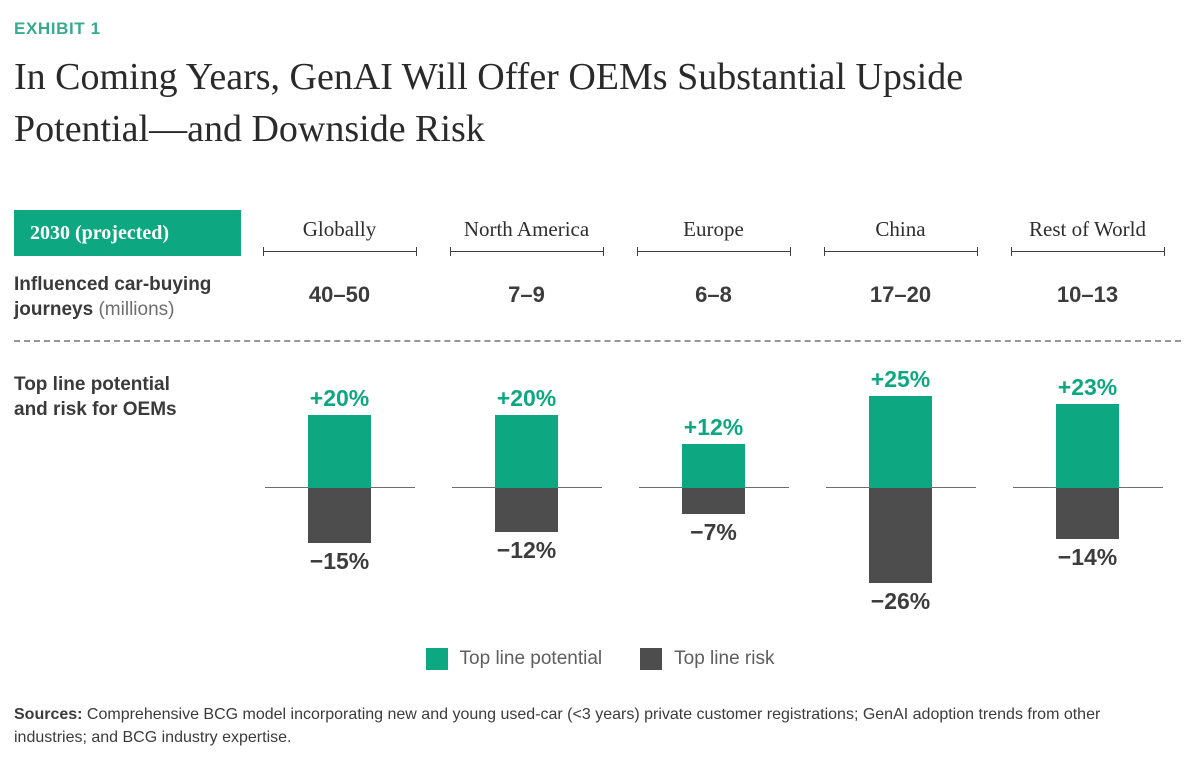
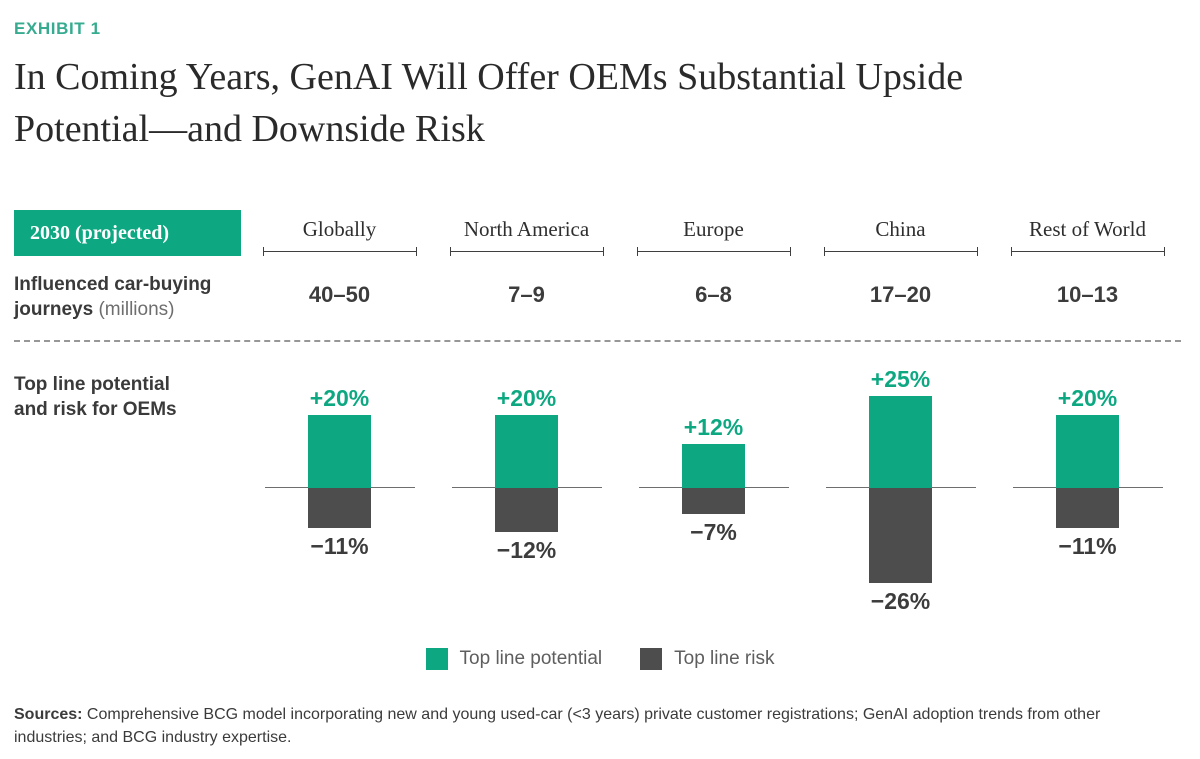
Top line risk/Globally: −15% -> −11%
Top line potential/Rest of World: +23% -> +20%
Top line risk/Rest of World: −14% -> −11%
